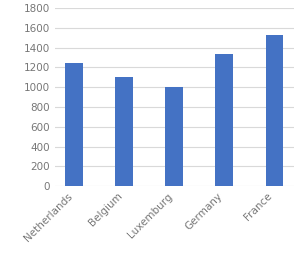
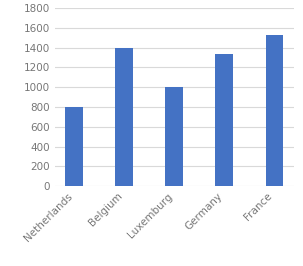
Netherlands: 1240 -> 800
Belgium: 1100 -> 1400
